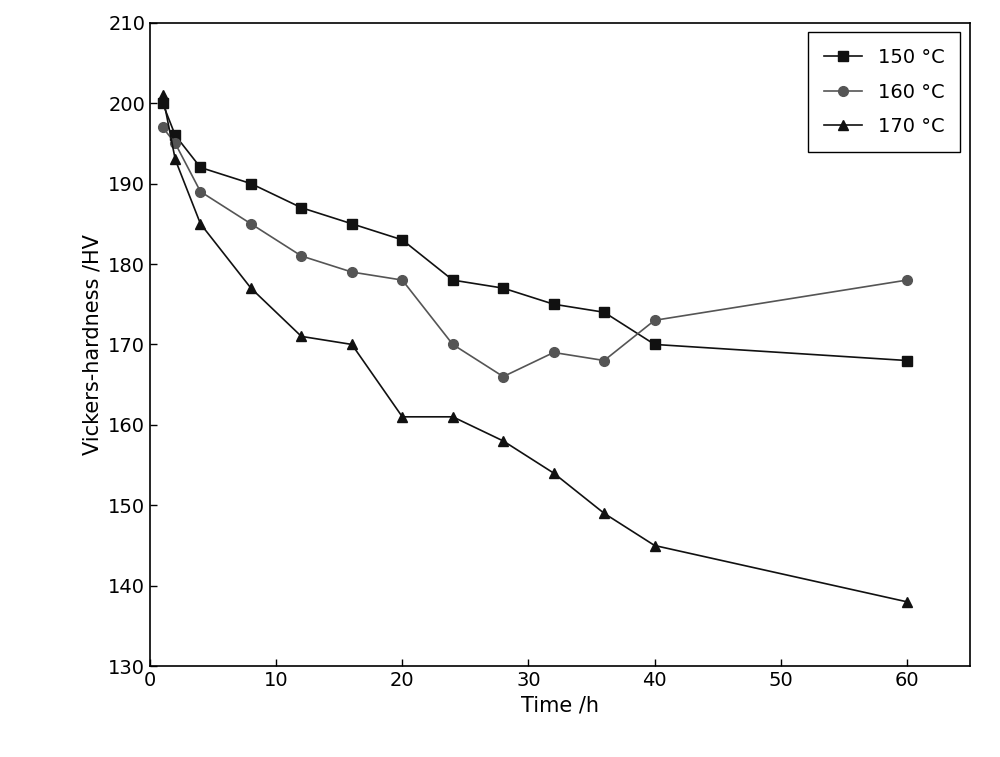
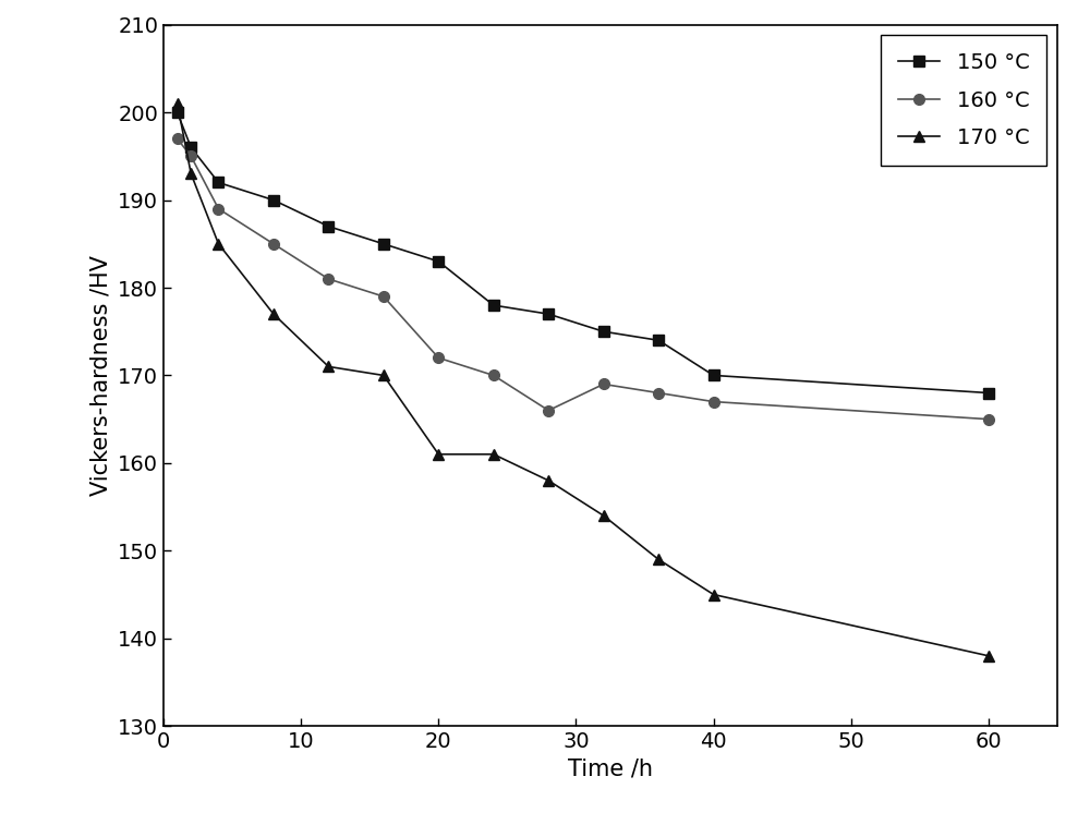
160 °C/20: 178 -> 172
160 °C/40: 173 -> 167
160 °C/60: 178 -> 165
